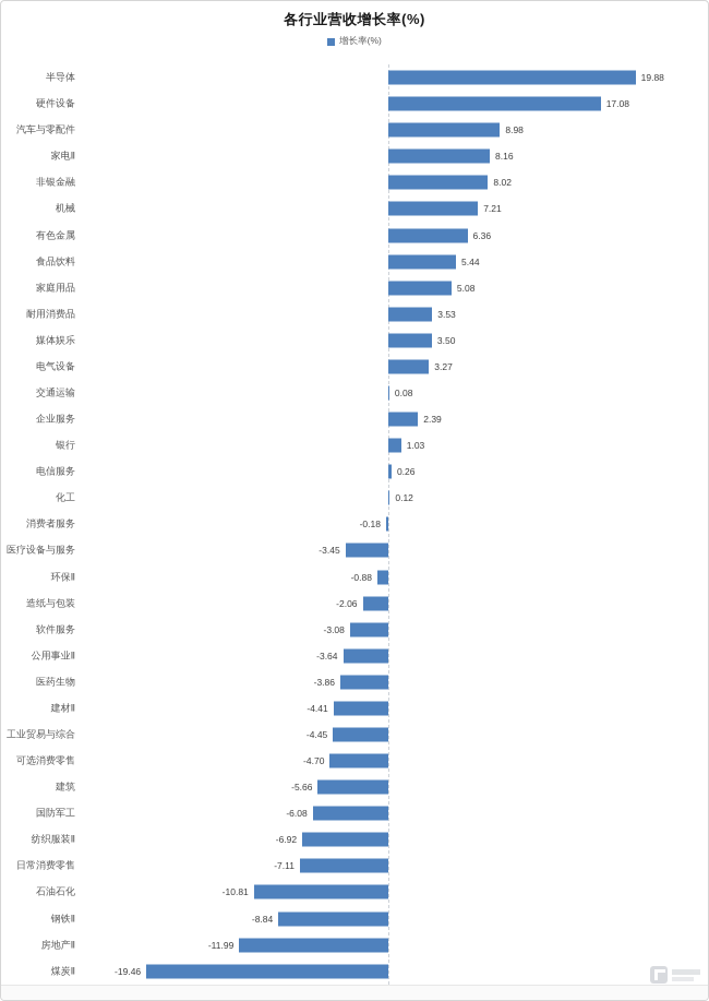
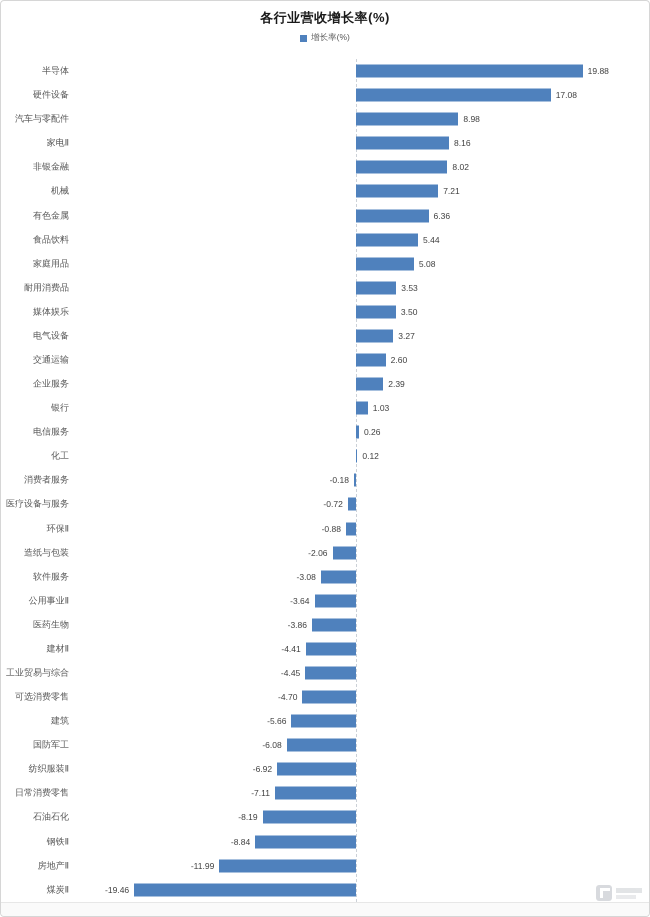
交通运输: 0.08 -> 2.60
医疗设备与服务: -3.45 -> -0.72
石油石化: -10.81 -> -8.19
